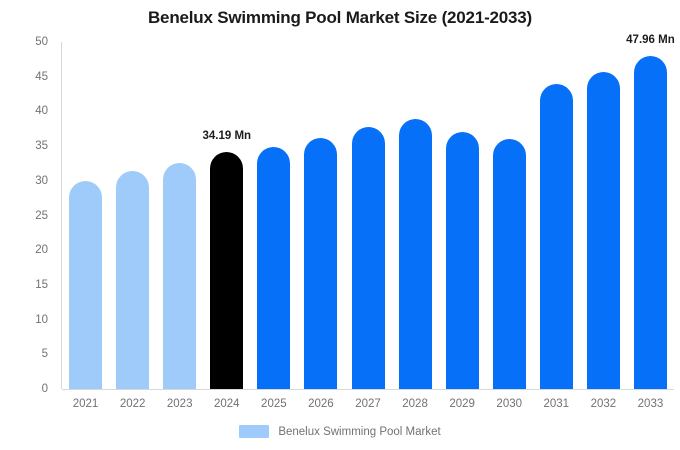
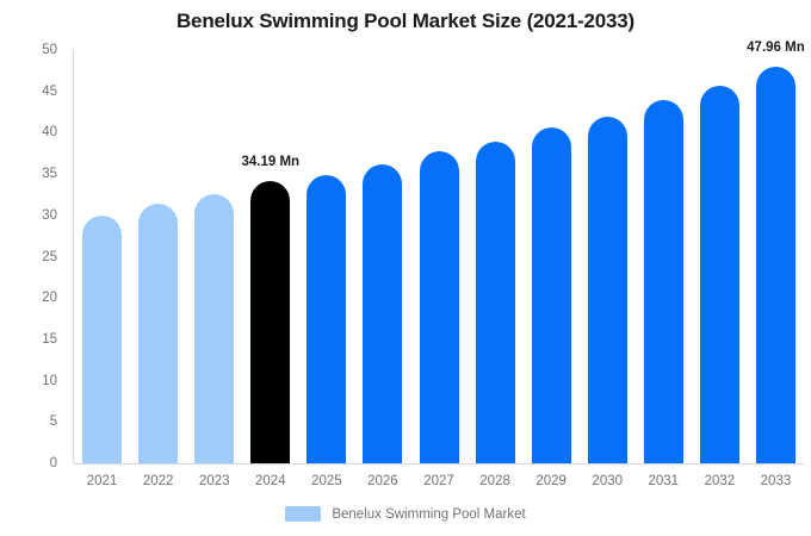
2029: 37 -> 41
2030: 36 -> 42
